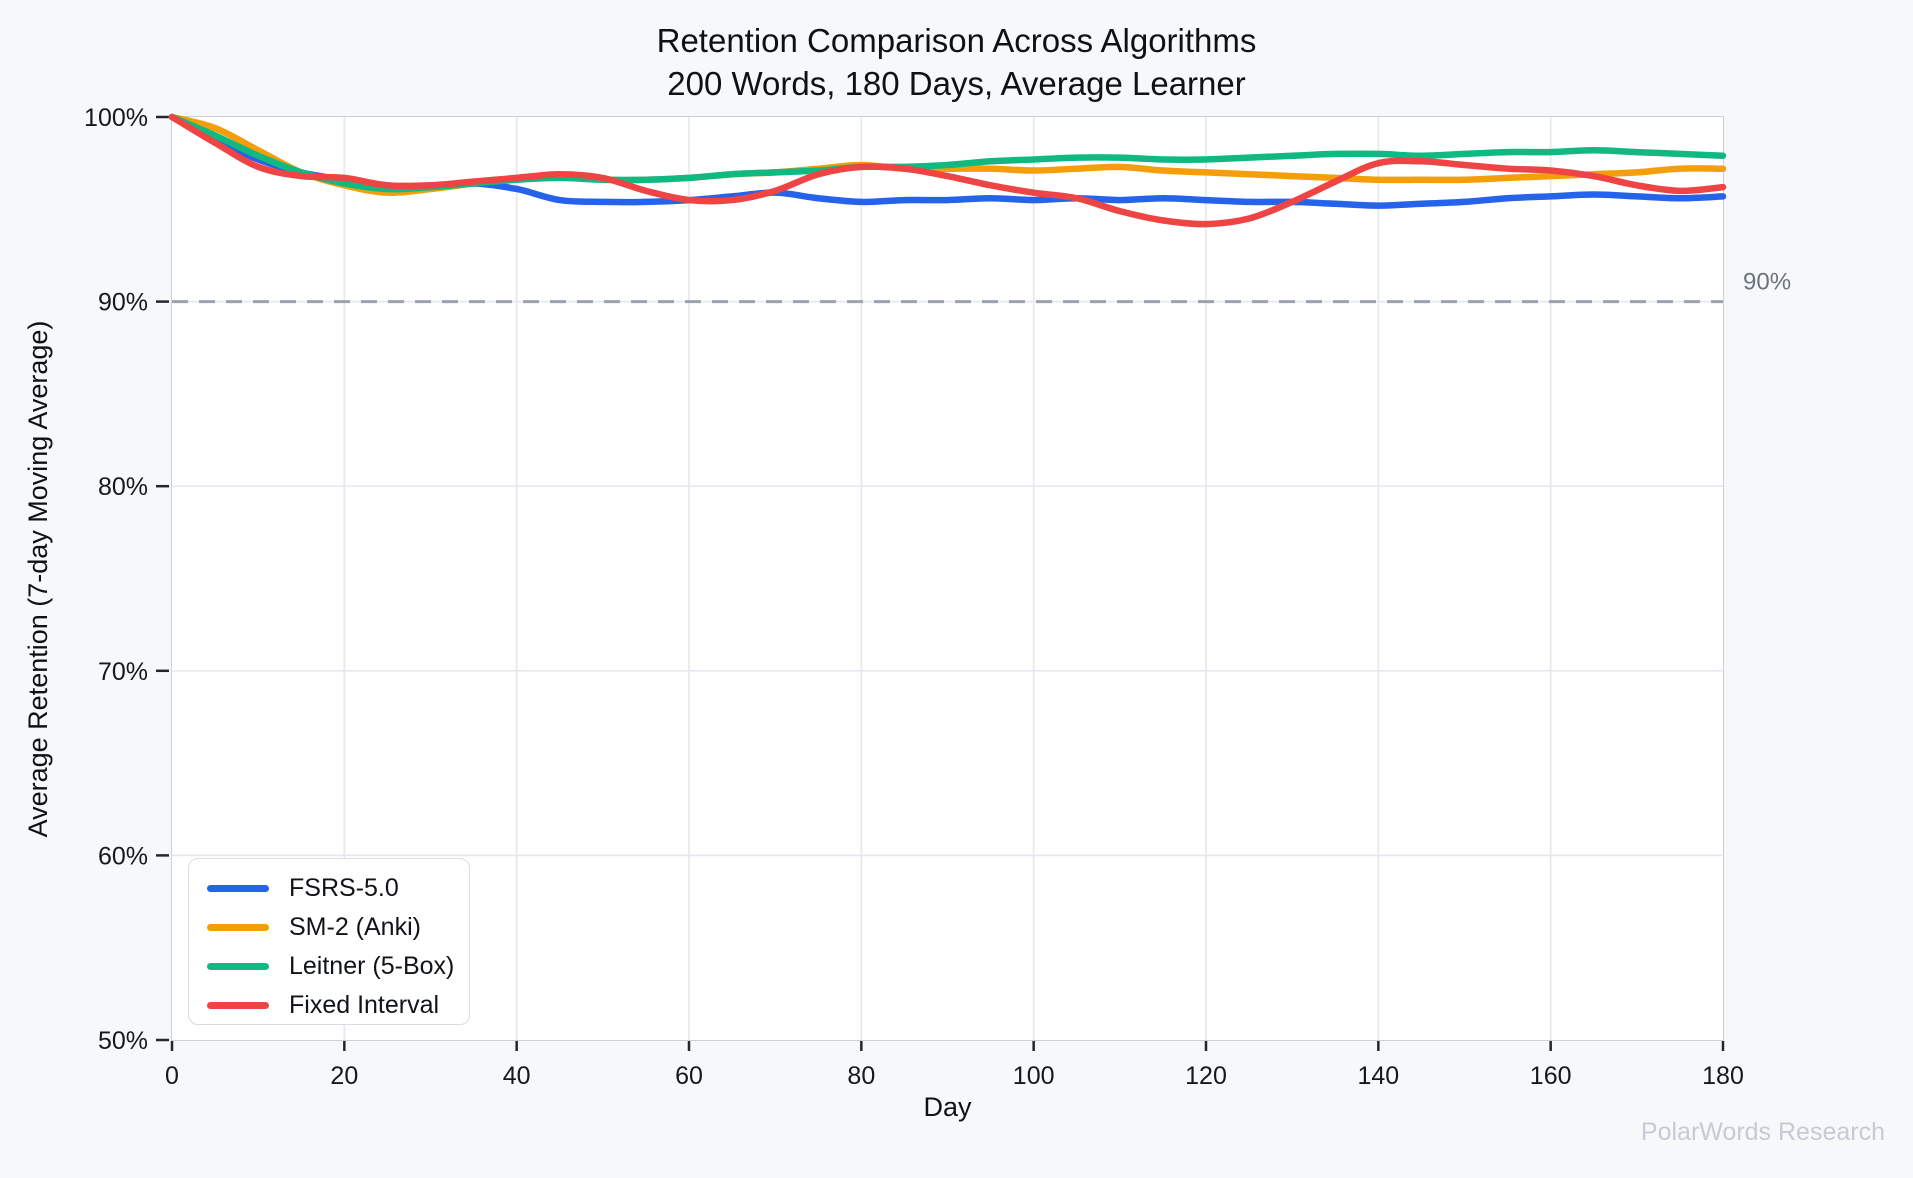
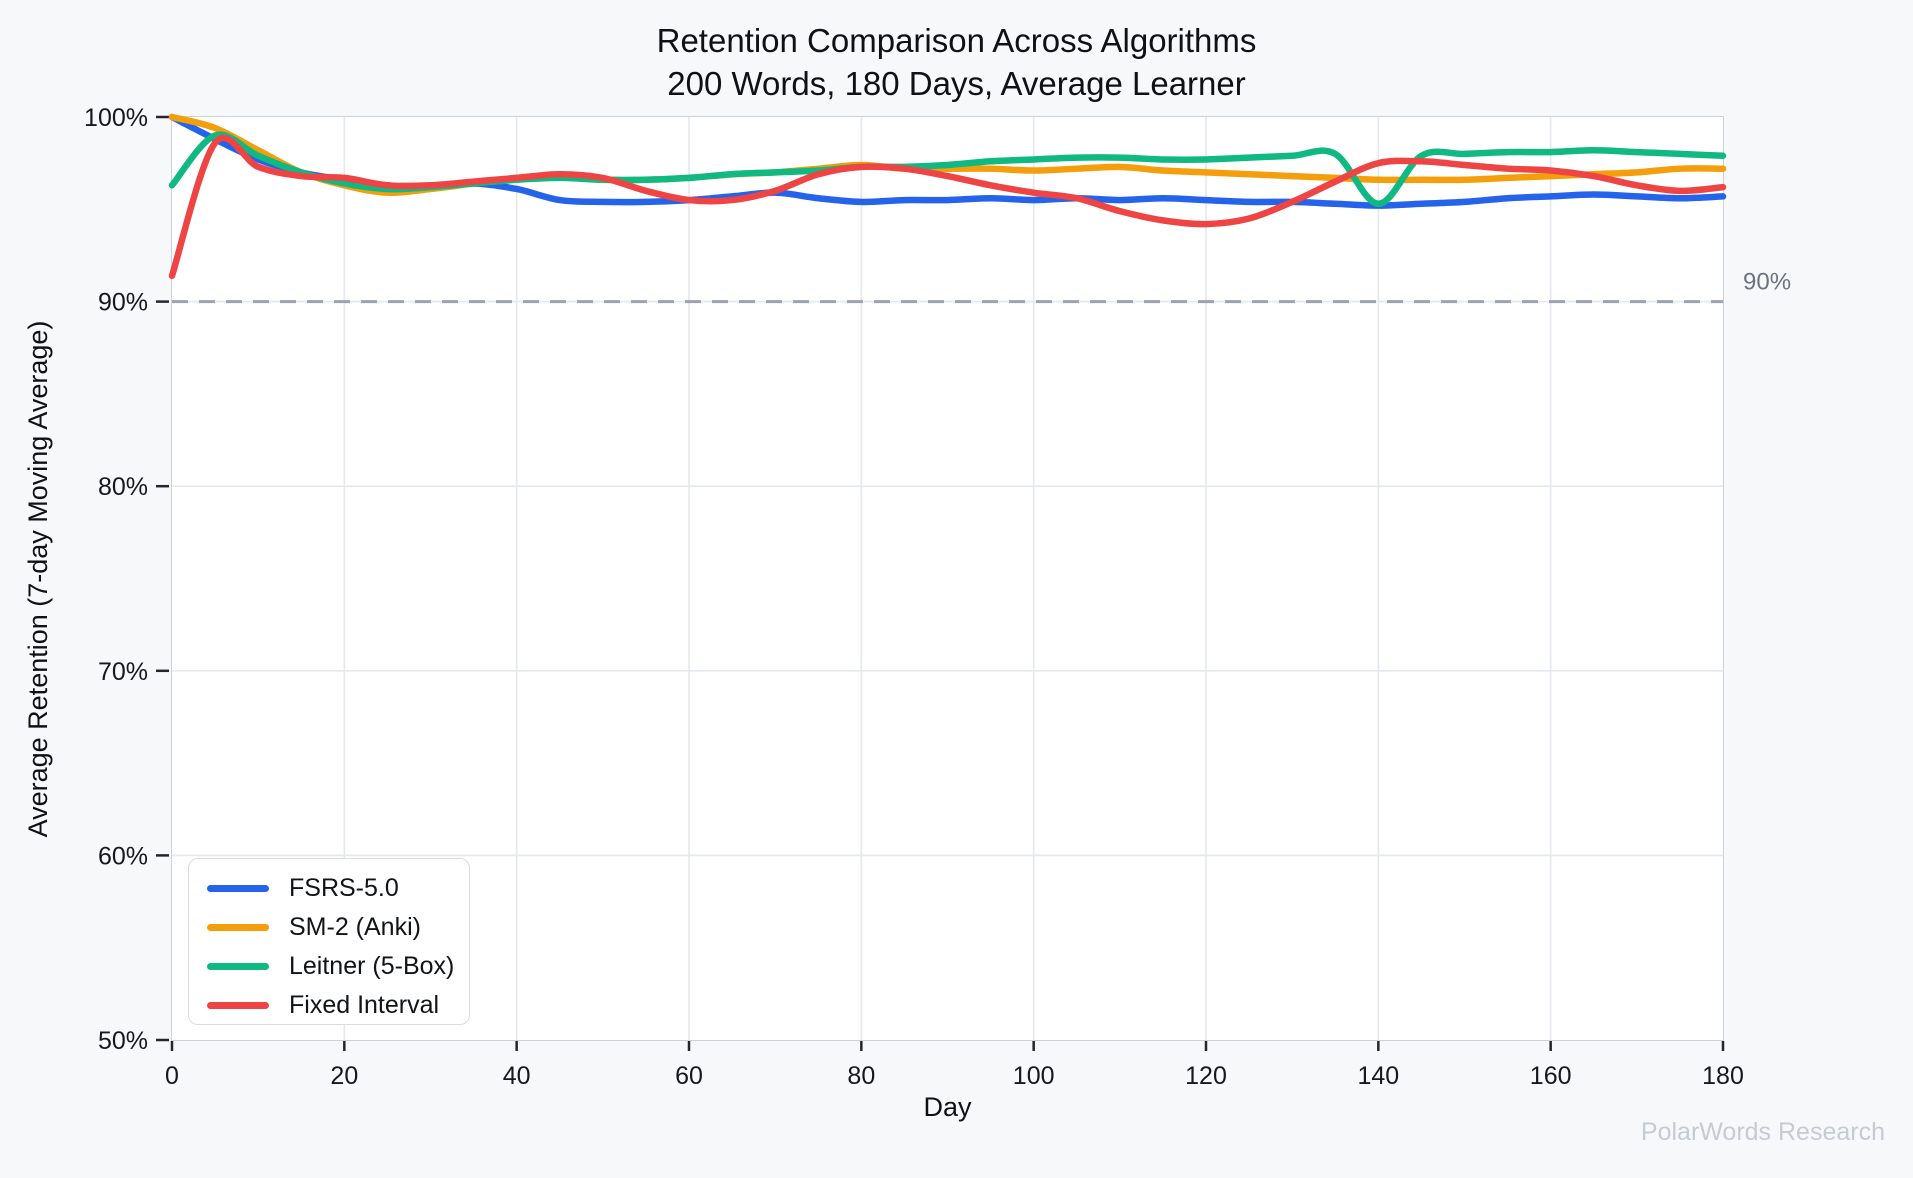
Leitner (5-Box)/0: 100.0% -> 96.3%
Fixed Interval/0: 100.0% -> 91.4%
Leitner (5-Box)/140: 98.0% -> 95.3%
